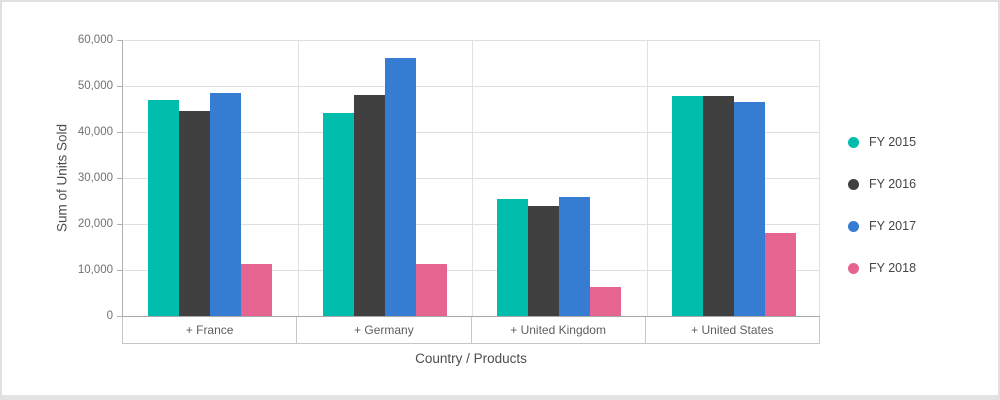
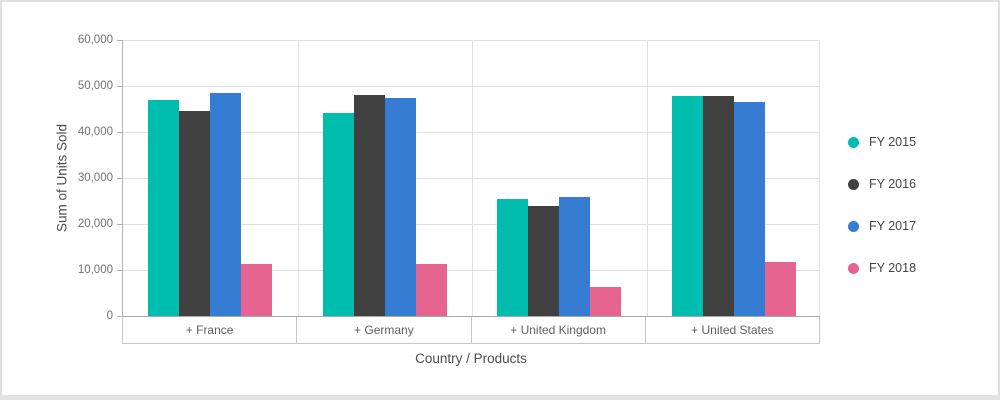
FY 2017/+ Germany: 56000 -> 47000
FY 2018/+ United States: 18000 -> 12000
